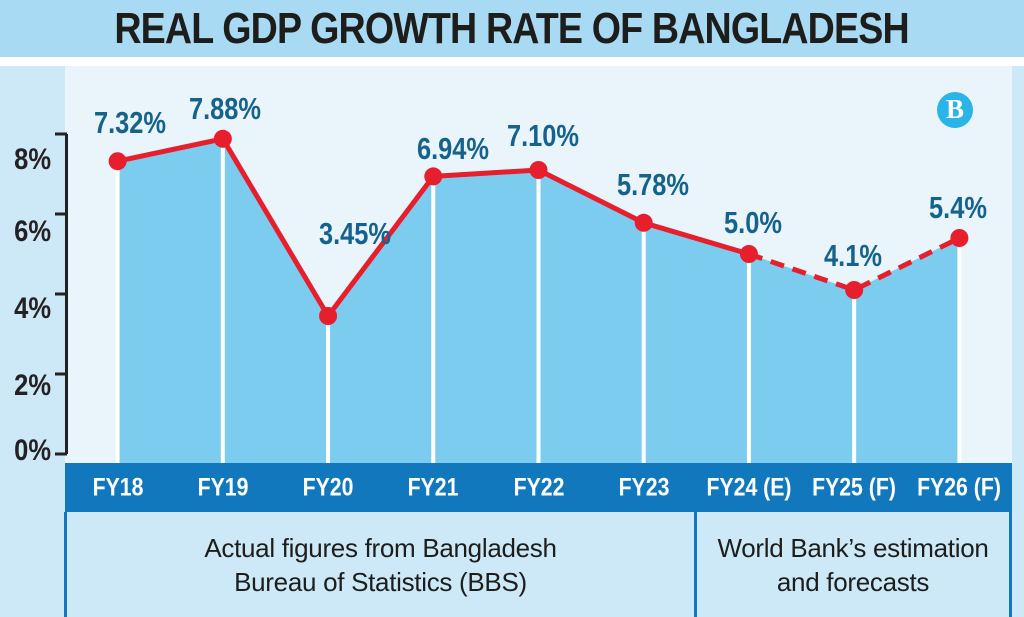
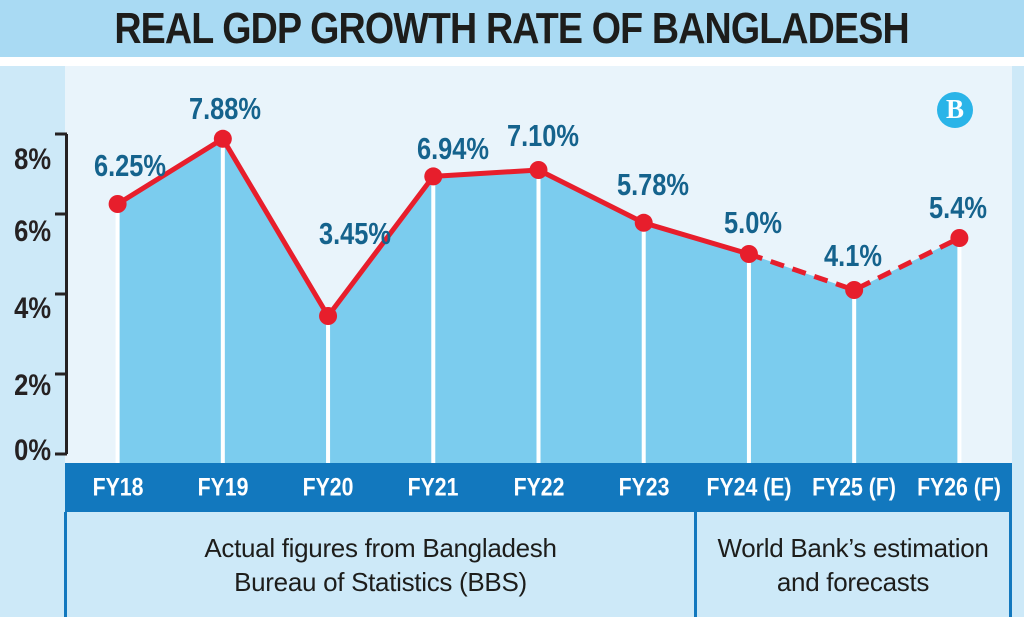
FY18: 7.32% -> 6.25%
